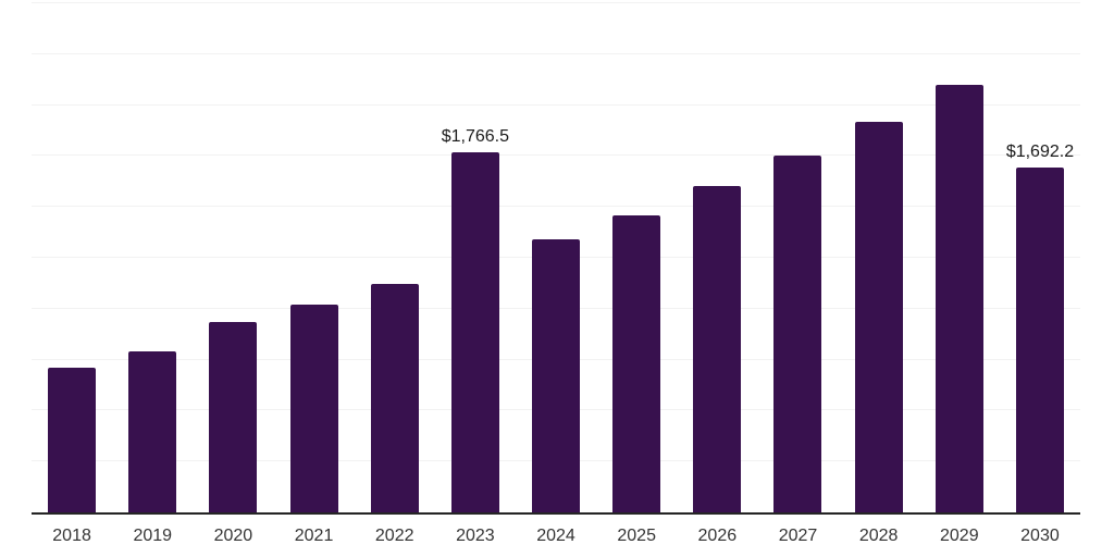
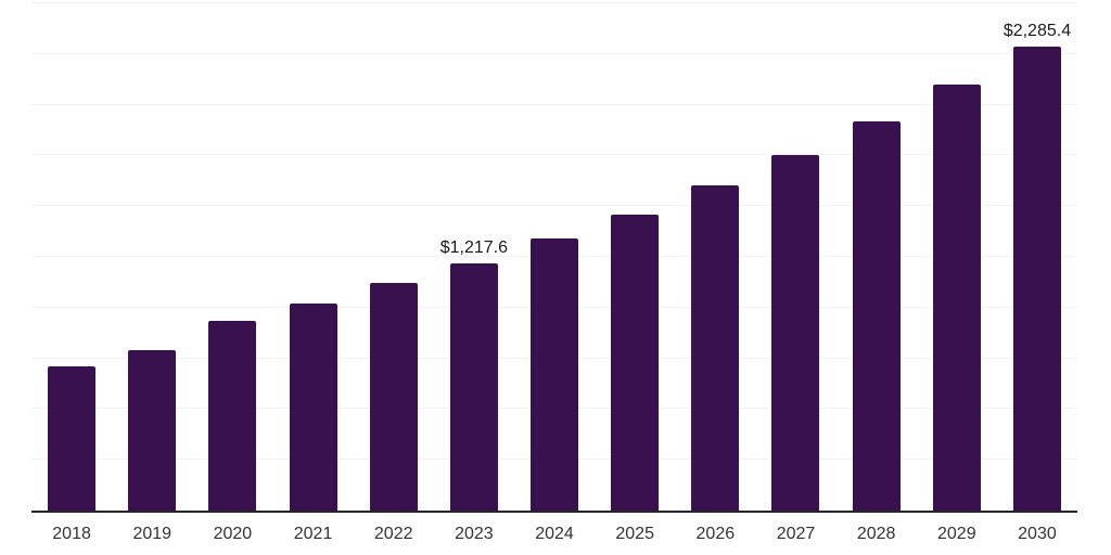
2023: $1,766.5 -> $1,217.6
2030: $1,692.2 -> $2,285.4
